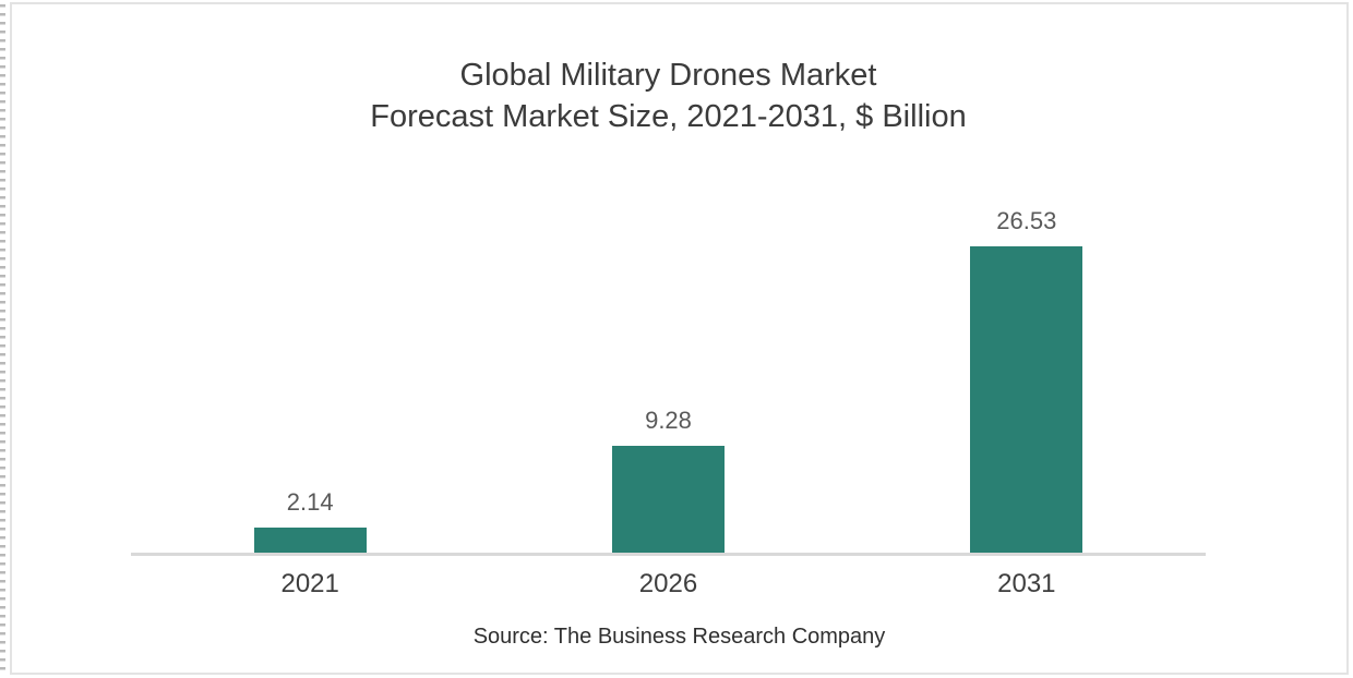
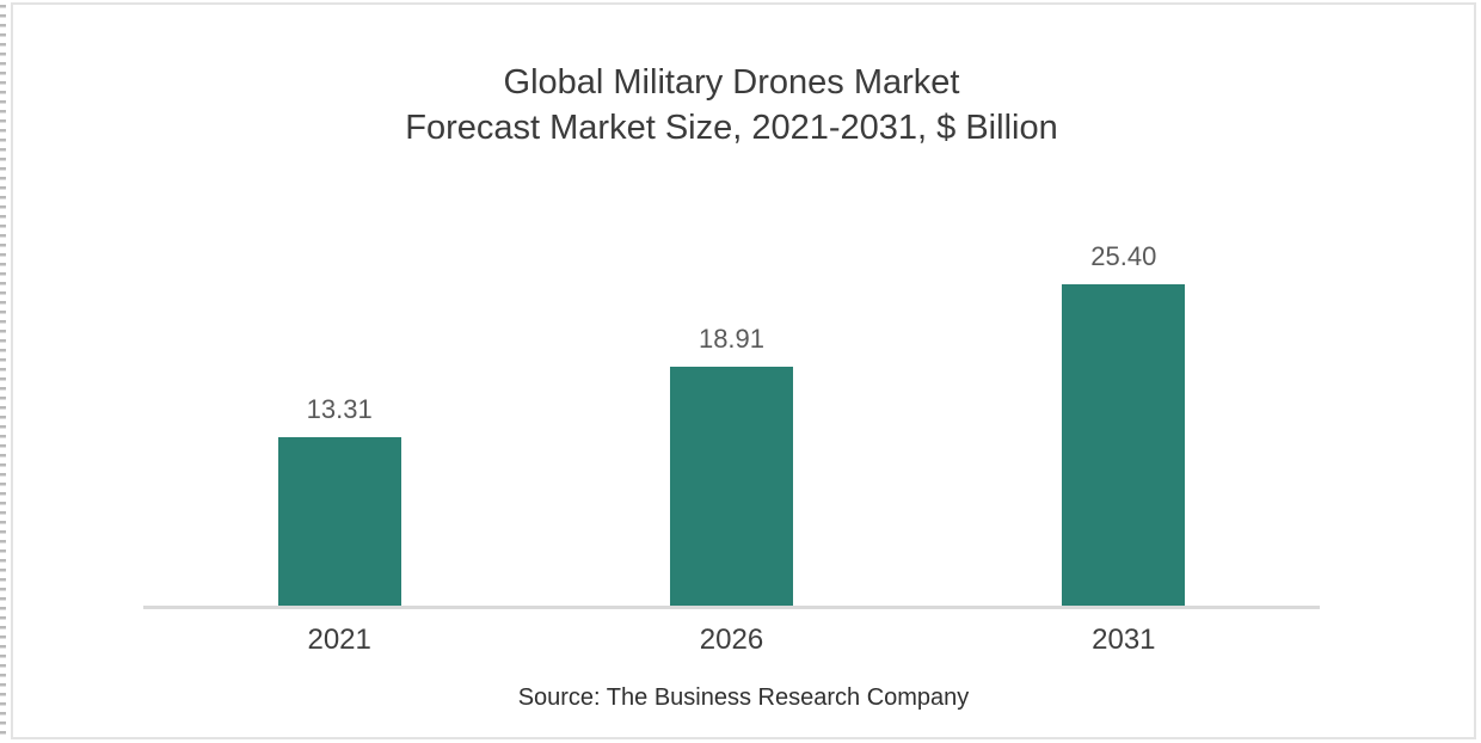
2021: 2.14 -> 13.31
2026: 9.28 -> 18.91
2031: 26.53 -> 25.40
